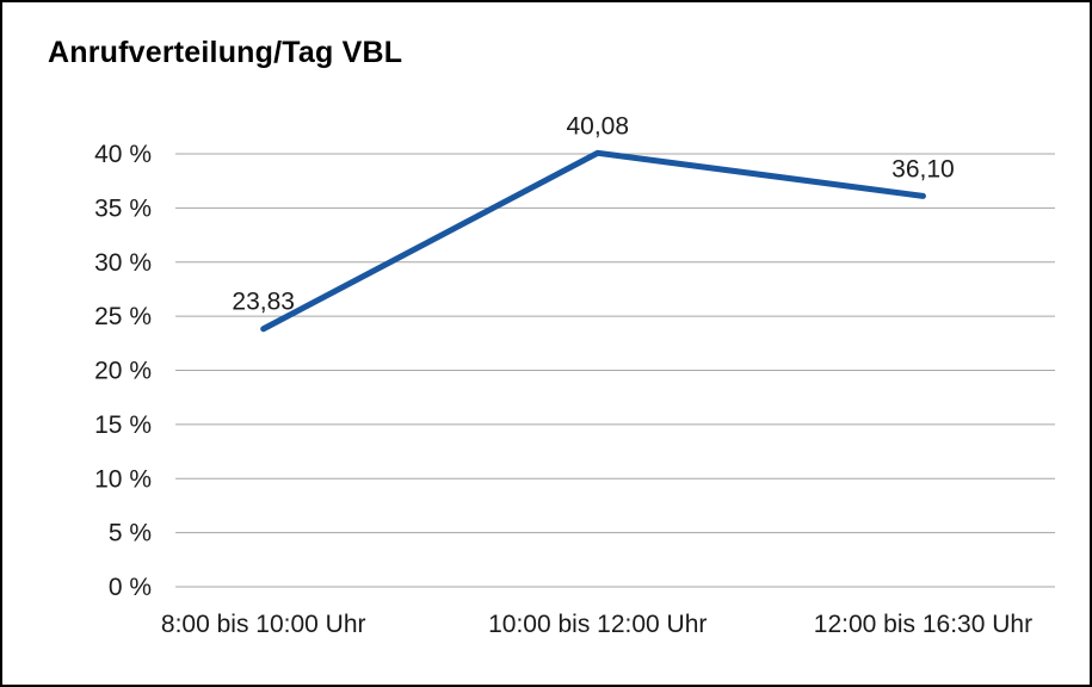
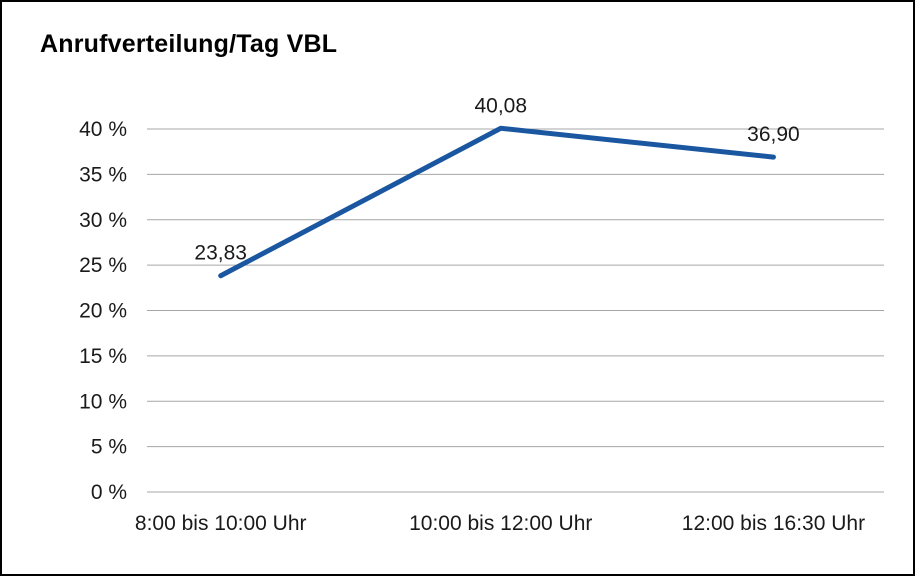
12:00 bis 16:30 Uhr: 36,10 -> 36,90
